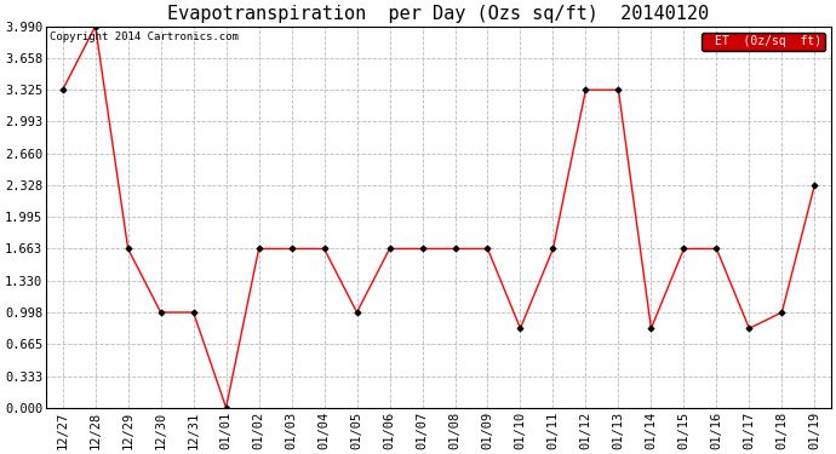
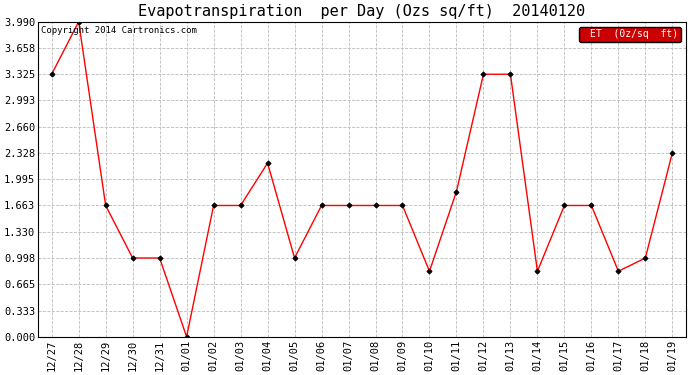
01/04: 1.66 -> 2.20
01/11: 1.66 -> 1.84
